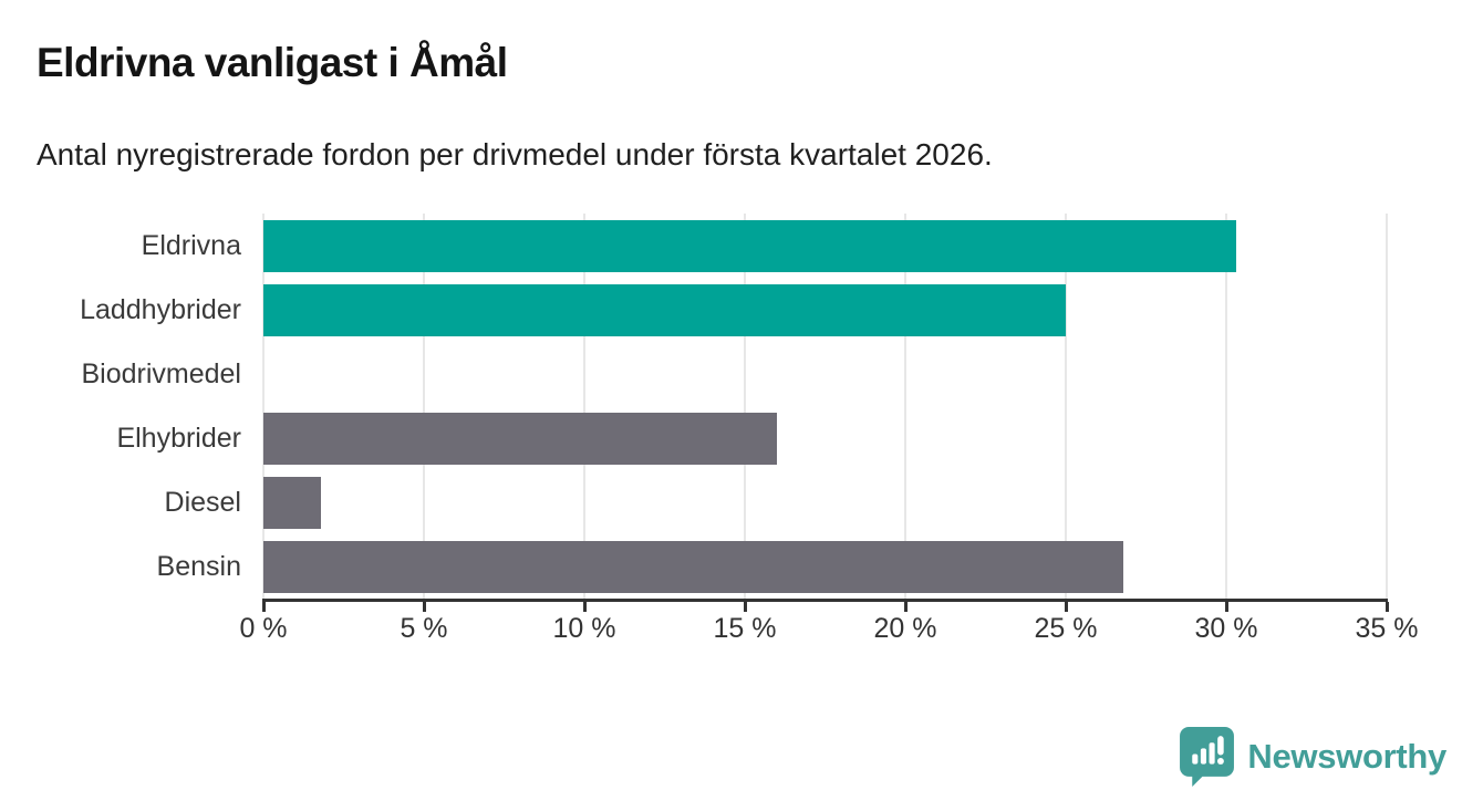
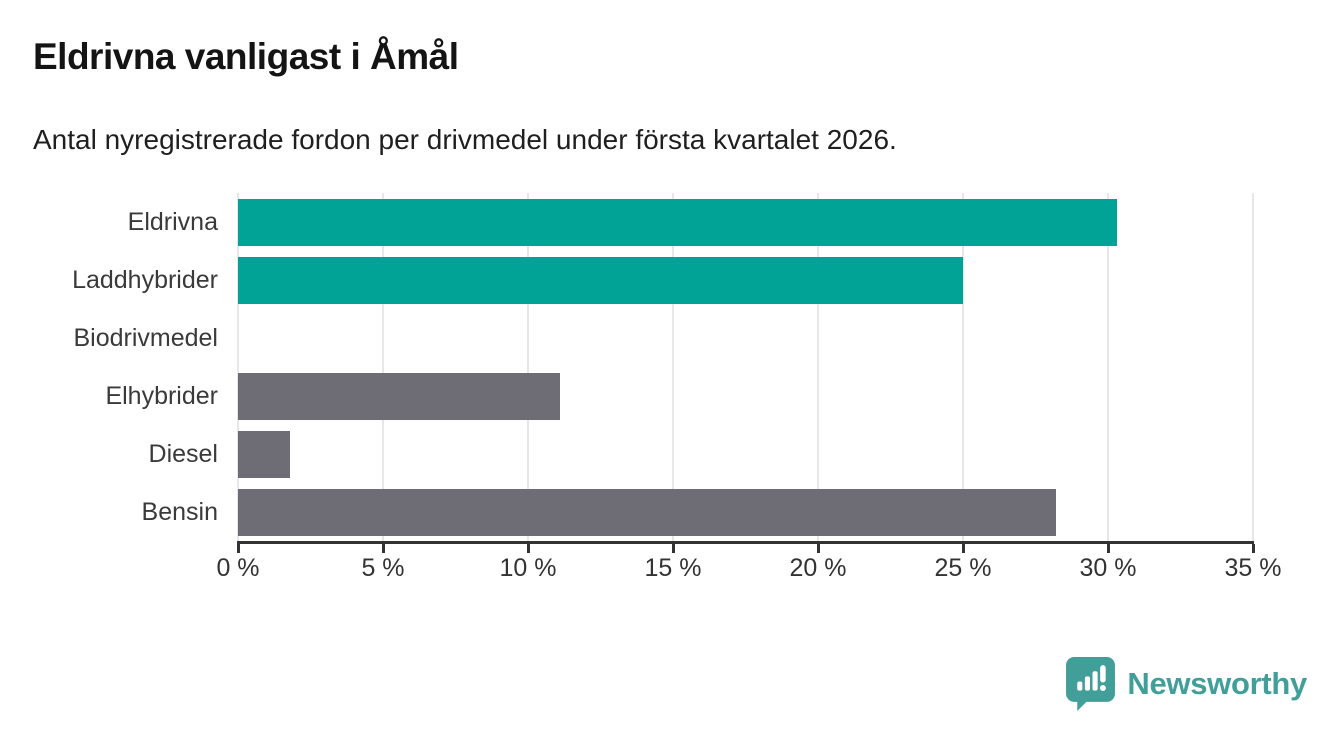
Elhybrider: 16.0% -> 11.1%
Bensin: 26.8% -> 28.2%
